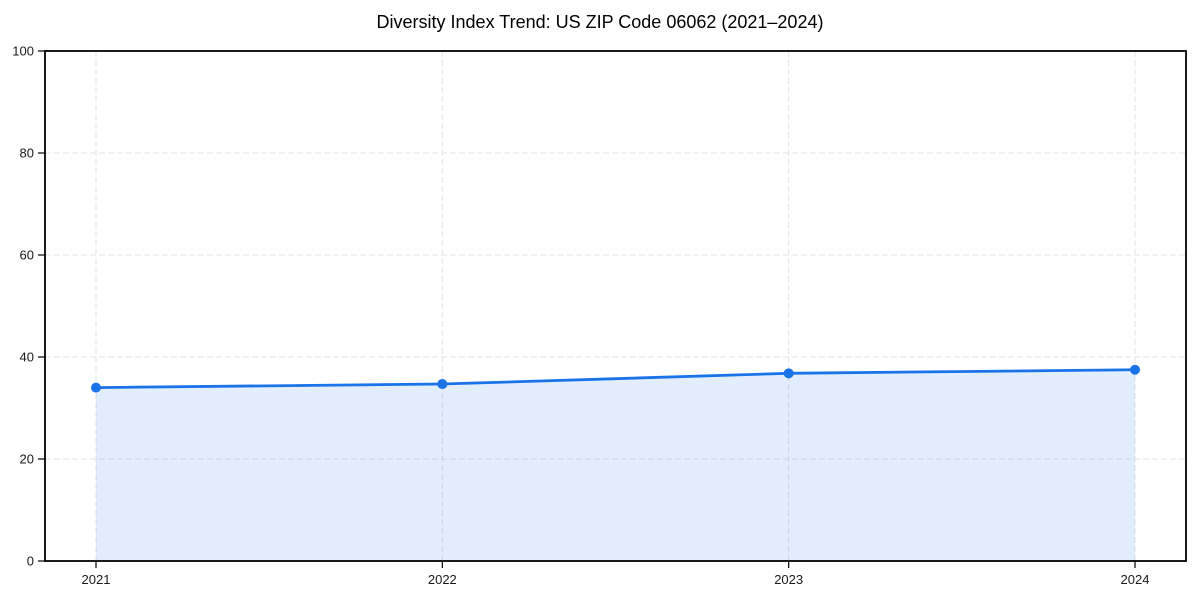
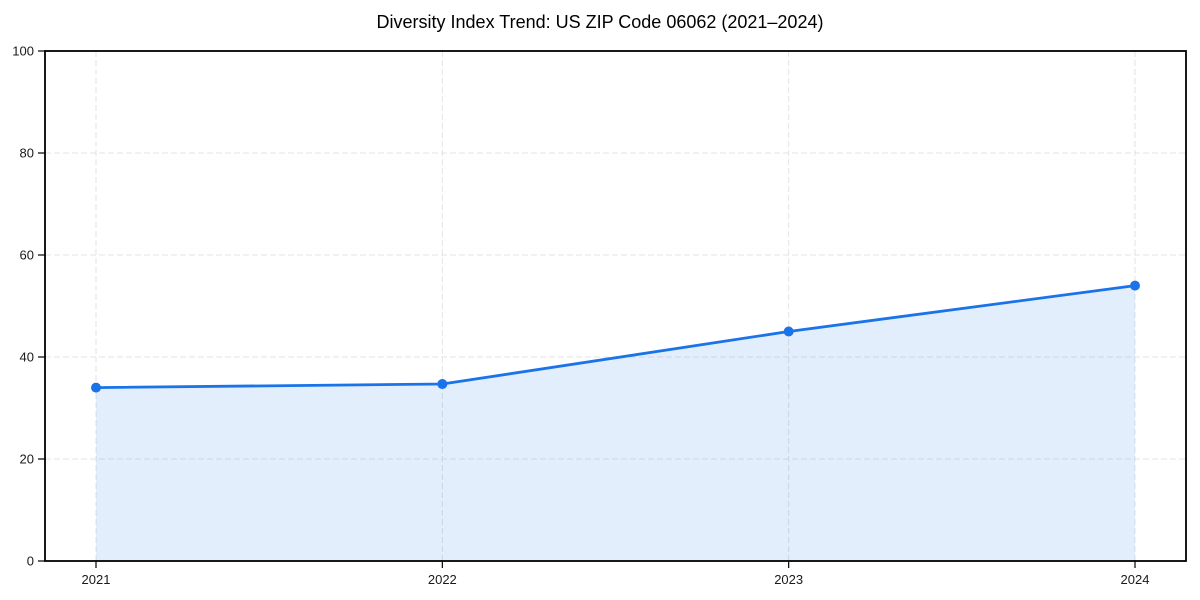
2023: 37 -> 45
2024: 38 -> 54
